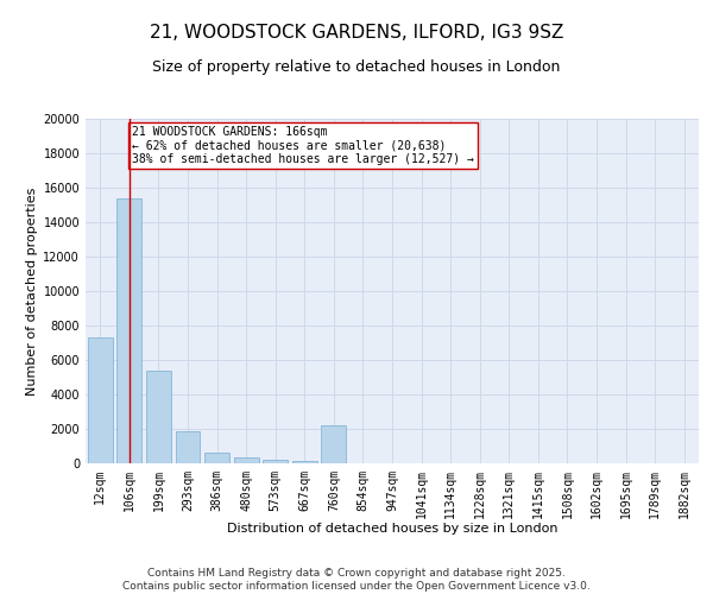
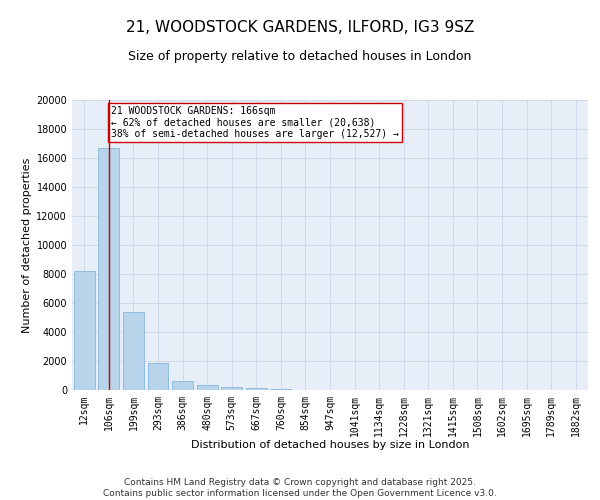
12sqm: 7300 -> 8200
106sqm: 15400 -> 16700
760sqm: 2200 -> 100
